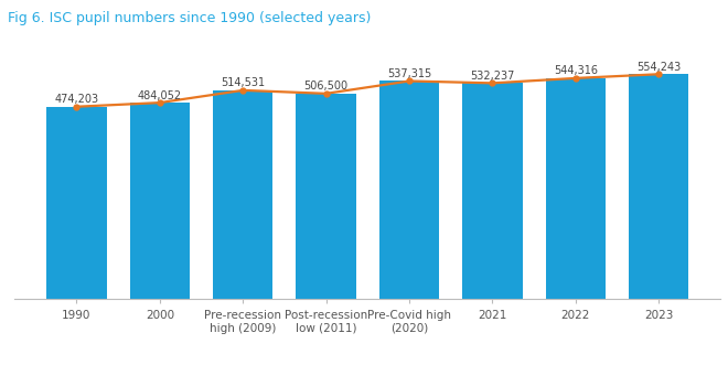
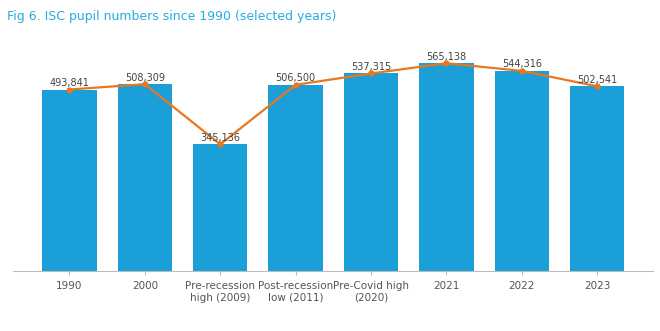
1990: 474,203 -> 493,841
2000: 484,052 -> 508,309
Pre-recession high (2009): 514,531 -> 345,136
2021: 532,237 -> 565,138
2023: 554,243 -> 502,541
